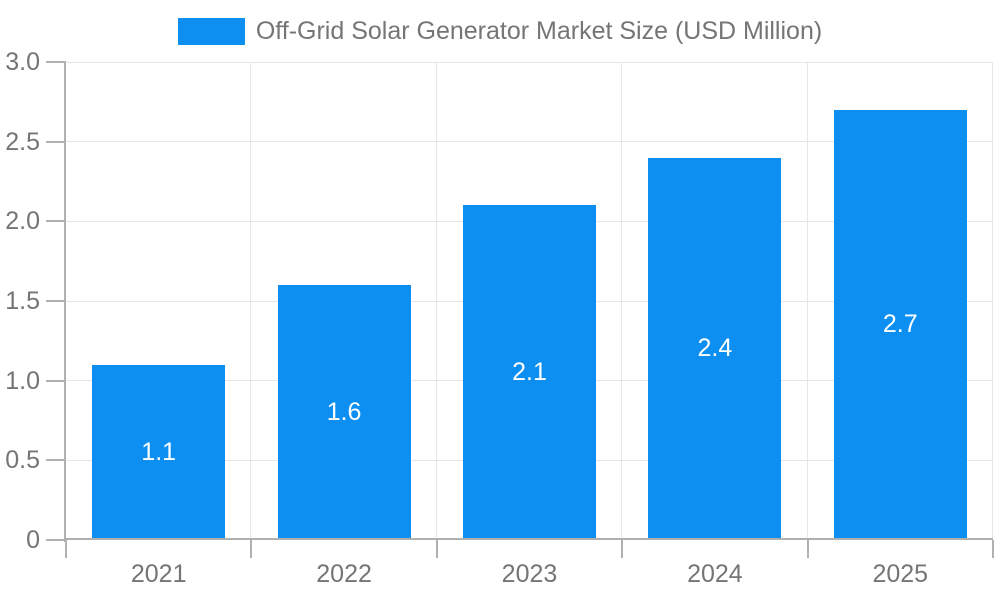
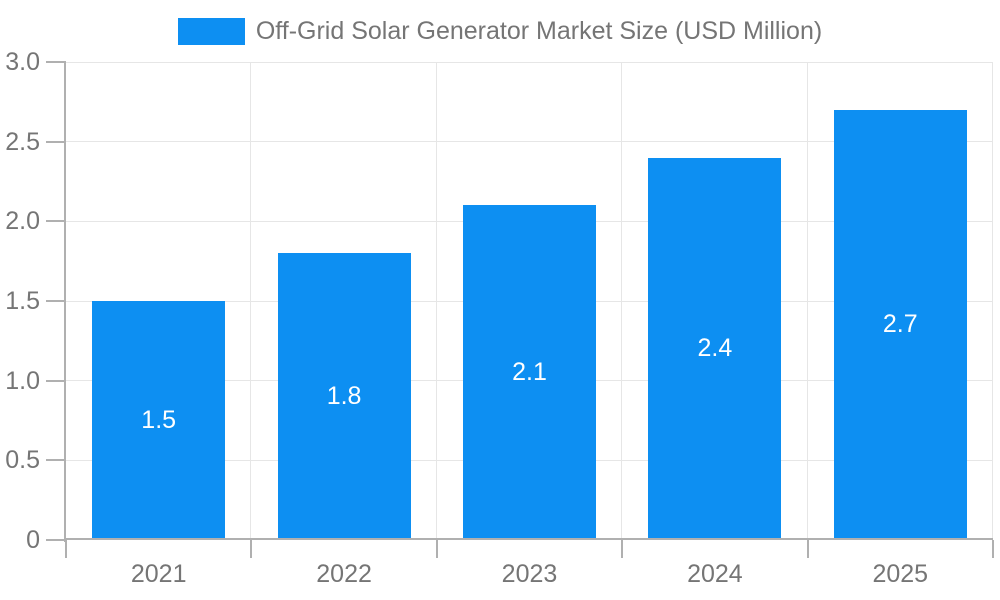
2021: 1.1 -> 1.5
2022: 1.6 -> 1.8
